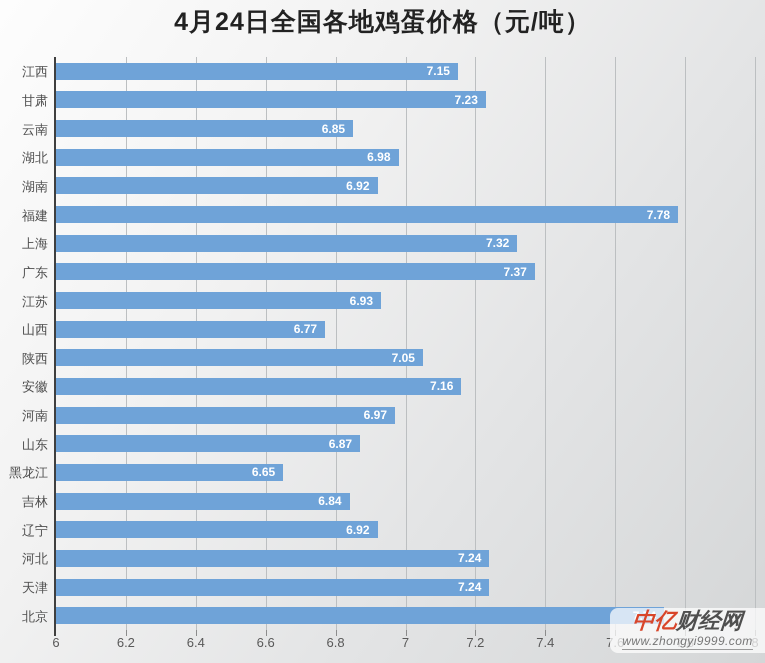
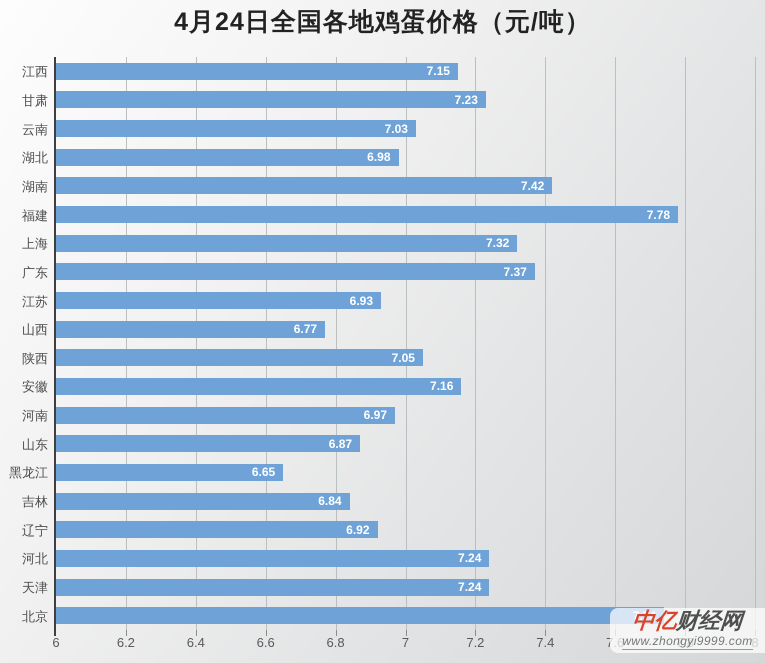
云南: 6.85 -> 7.03
湖南: 6.92 -> 7.42
